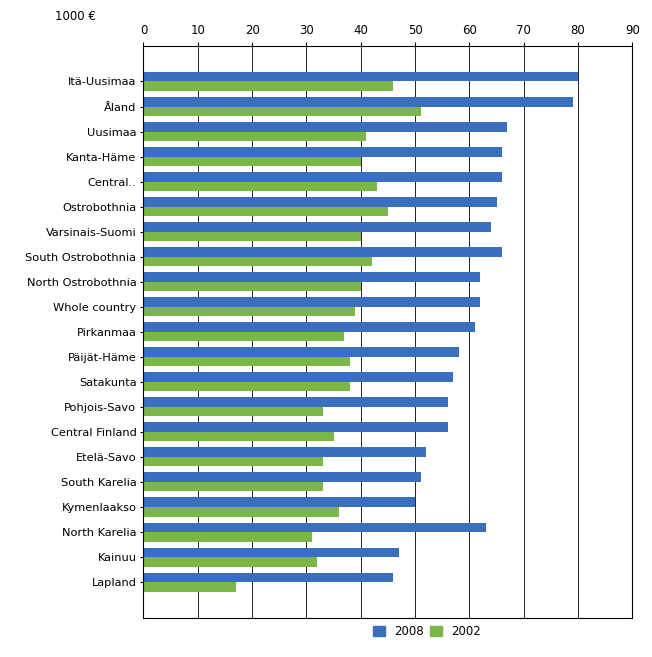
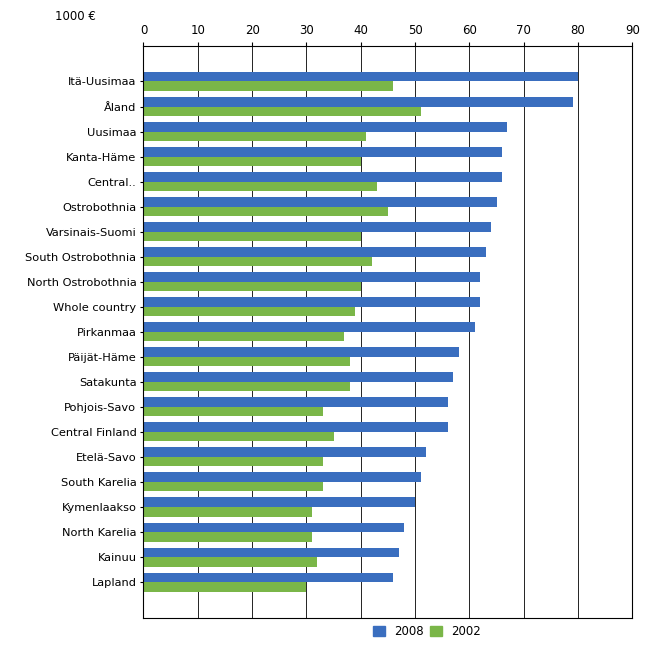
2008/South Ostrobothnia: 66 -> 63
2002/Kymenlaakso: 36 -> 31
2008/North Karelia: 63 -> 48
2002/Lapland: 17 -> 30
